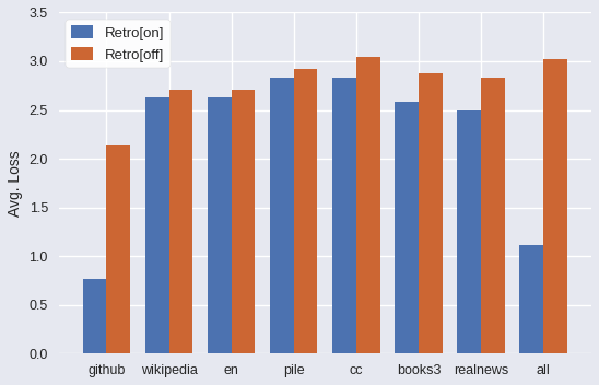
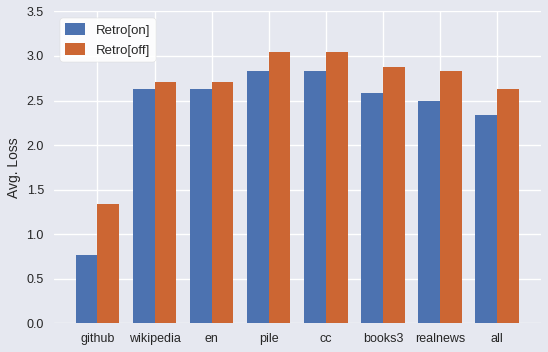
Retro[off]/github: 2.14 -> 1.34
Retro[off]/pile: 2.92 -> 3.04
Retro[on]/all: 1.12 -> 2.34
Retro[off]/all: 3.02 -> 2.63
